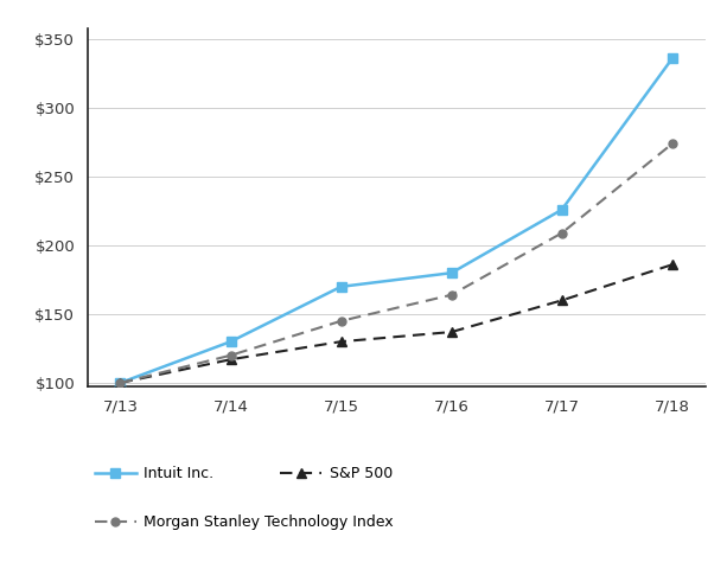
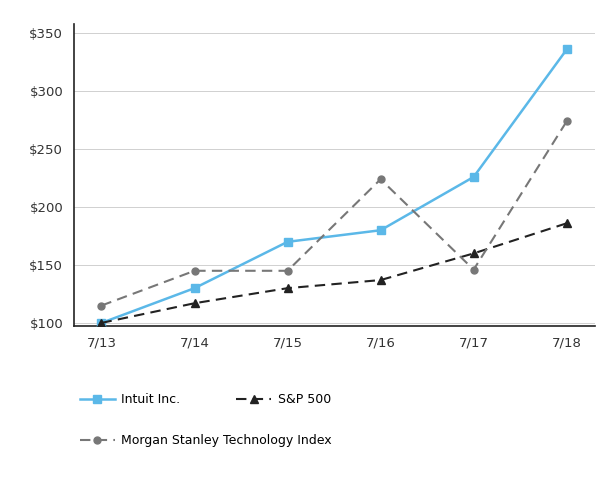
Morgan Stanley Technology Index/7/13: $100 -> $115
Morgan Stanley Technology Index/7/14: $120 -> $145
Morgan Stanley Technology Index/7/16: $164 -> $224
Morgan Stanley Technology Index/7/17: $209 -> $146
